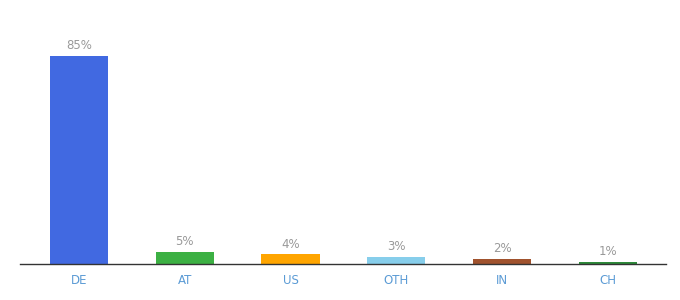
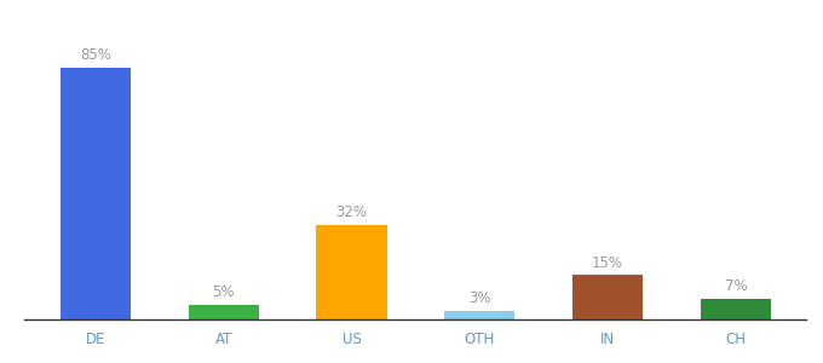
US: 4% -> 32%
IN: 2% -> 15%
CH: 1% -> 7%
